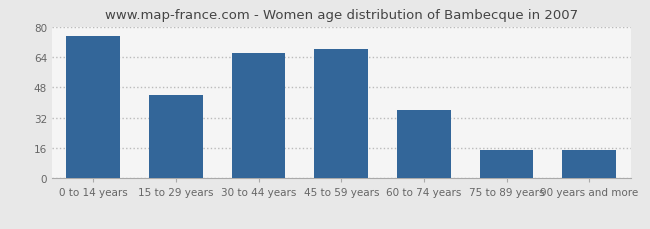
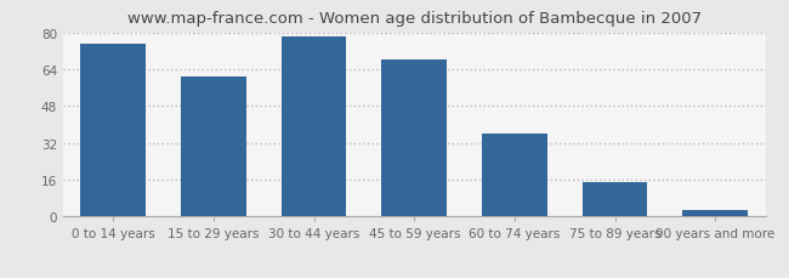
15 to 29 years: 44 -> 61
30 to 44 years: 66 -> 78
90 years and more: 15 -> 3
